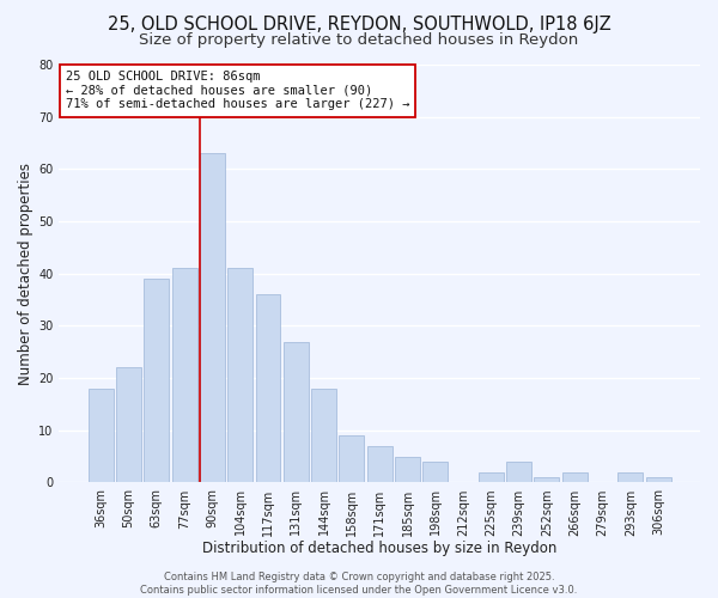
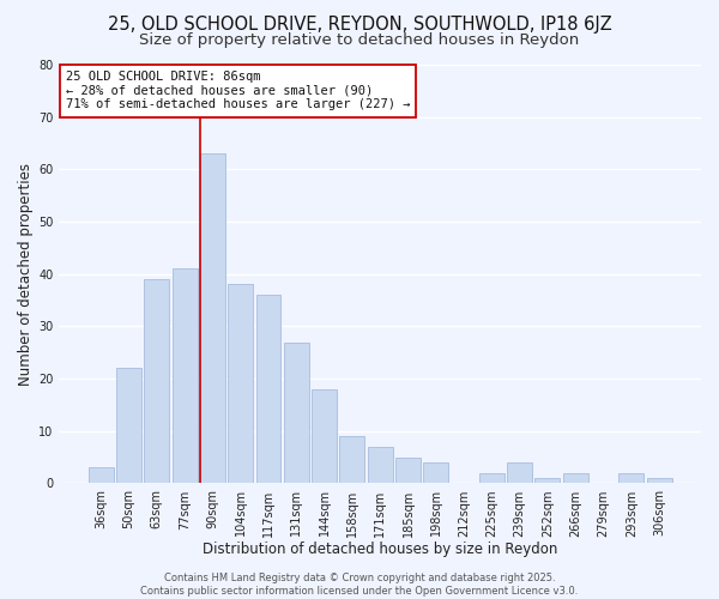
36sqm: 18 -> 3
104sqm: 41 -> 38
